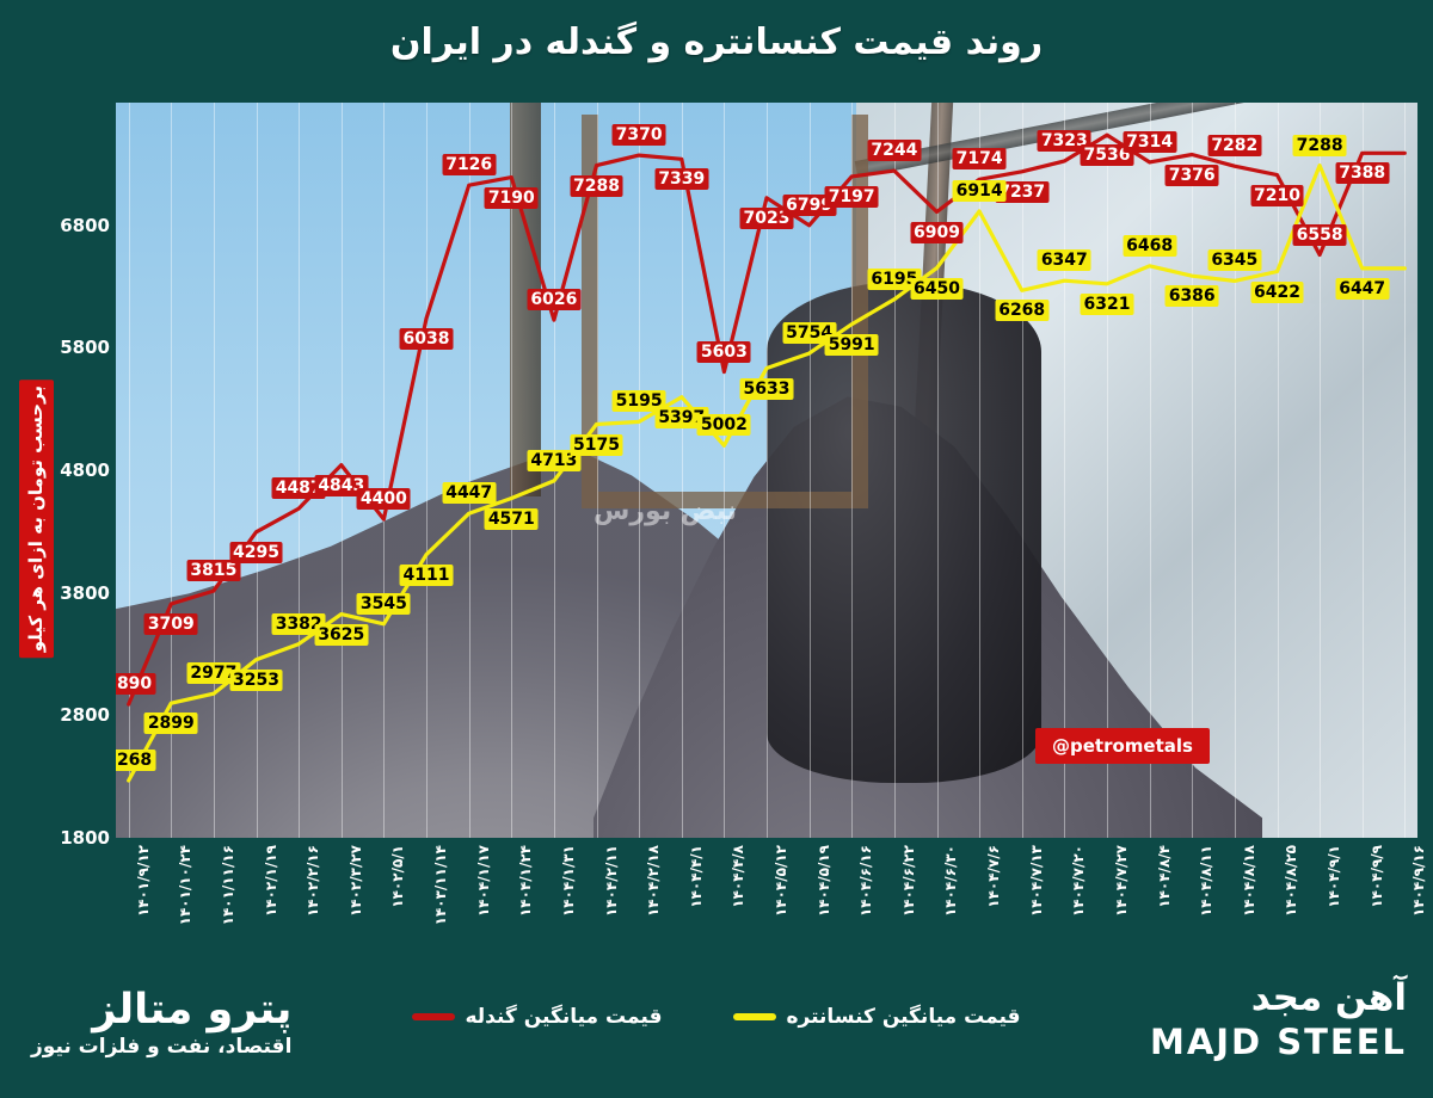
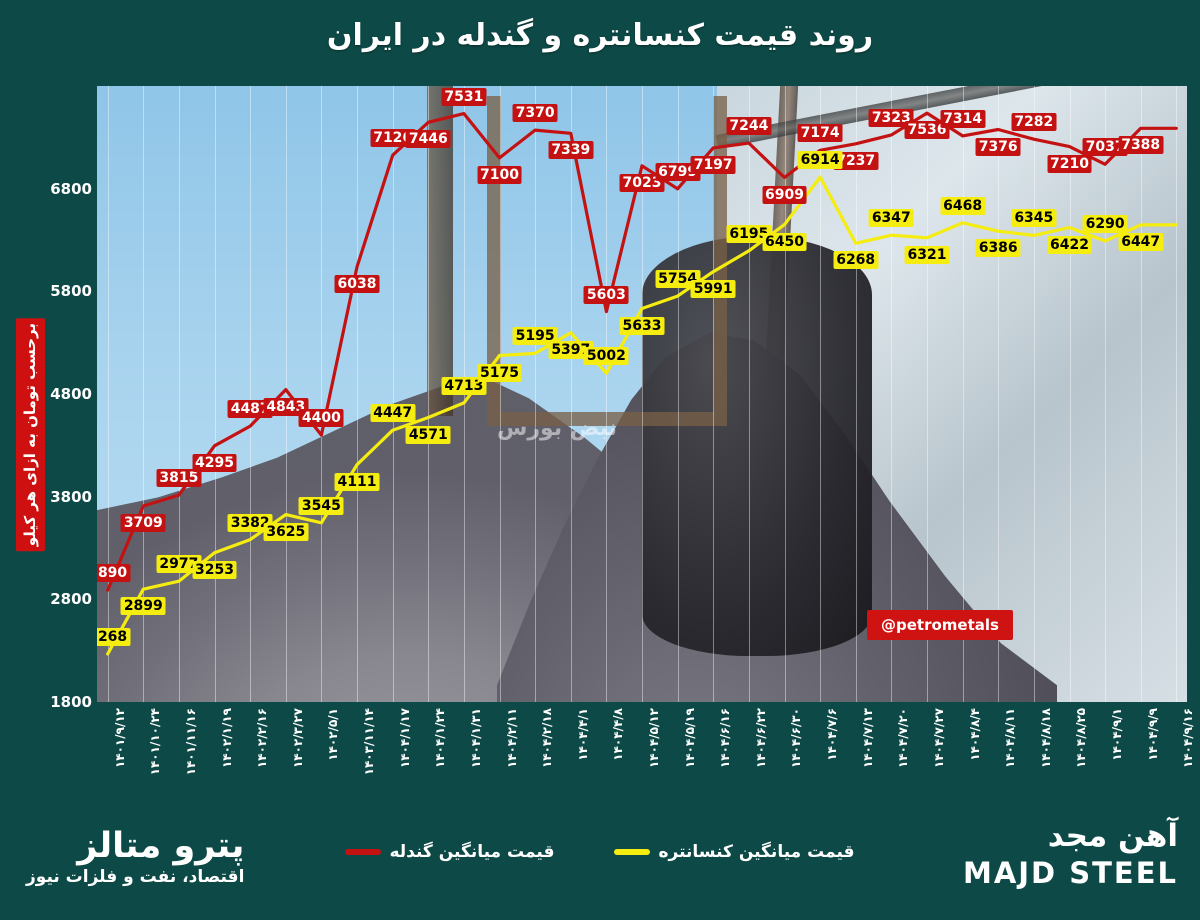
قیمت میانگین گندله/۱۴۰۴/۱/۲۴: 7190 -> 7446
قیمت میانگین گندله/۱۴۰۴/۱/۳۱: 6026 -> 7531
قیمت میانگین گندله/۱۴۰۴/۲/۱۱: 7288 -> 7100
قیمت میانگین گندله/۱۴۰۴/۹/۱: 6558 -> 7037
قیمت میانگین کنسانتره/۱۴۰۴/۹/۱: 7288 -> 6290
